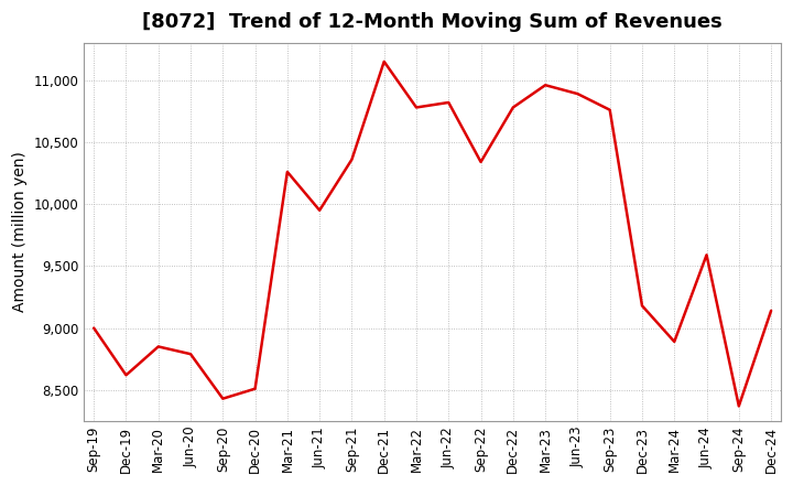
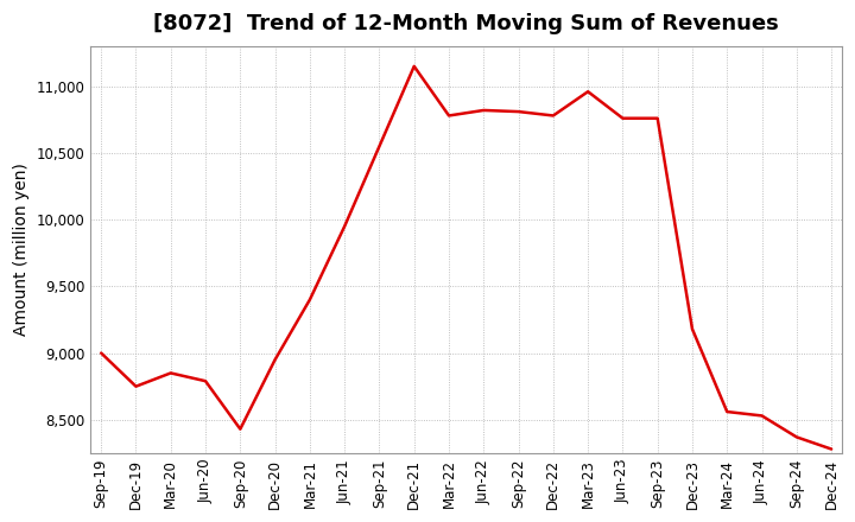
Dec-19: 8,620 -> 8,750
Dec-20: 8,510 -> 8,950
Mar-21: 10,260 -> 9,400
Sep-21: 10,360 -> 10,550
Sep-22: 10,340 -> 10,810
Jun-23: 10,890 -> 10,760
Mar-24: 8,890 -> 8,560
Jun-24: 9,590 -> 8,530
Dec-24: 9,140 -> 8,280
